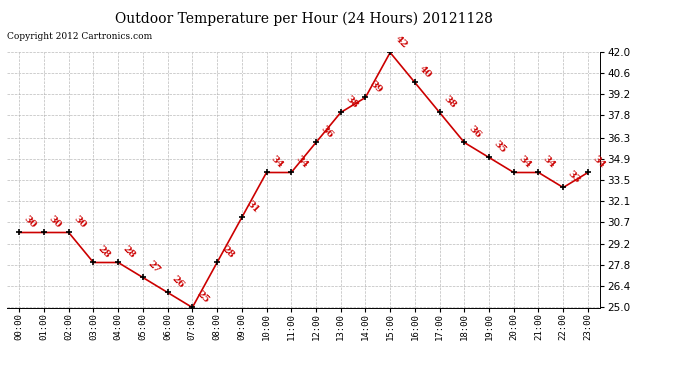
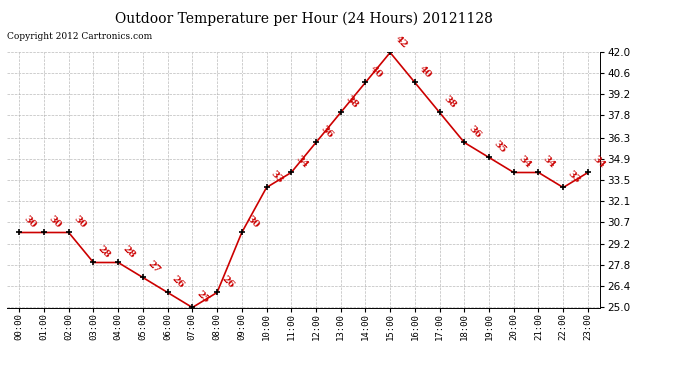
08:00: 28 -> 26
09:00: 31 -> 30
10:00: 34 -> 33
14:00: 39 -> 40
